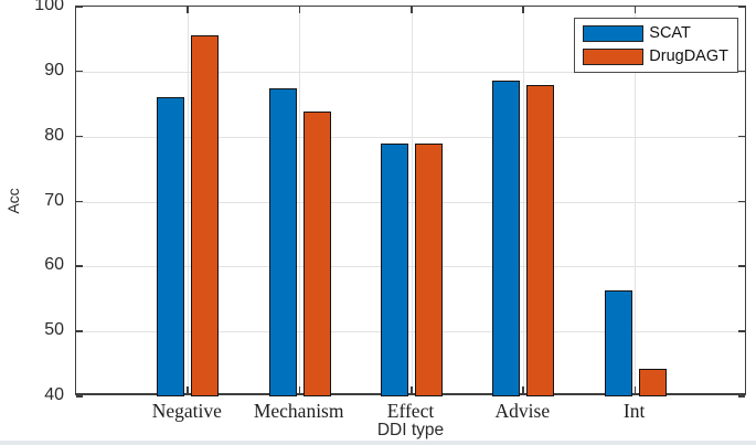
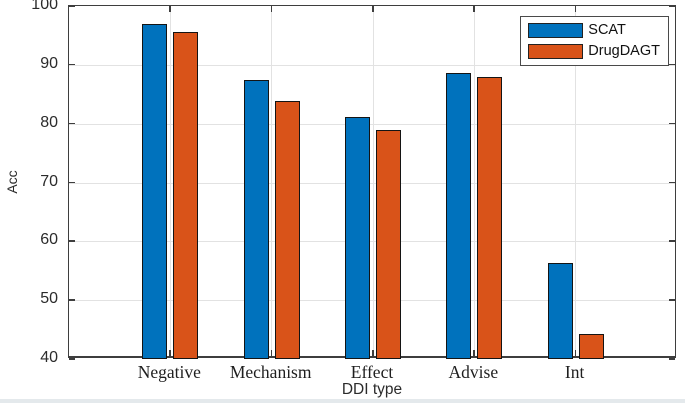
SCAT/Negative: 86 -> 97
SCAT/Effect: 79 -> 81
